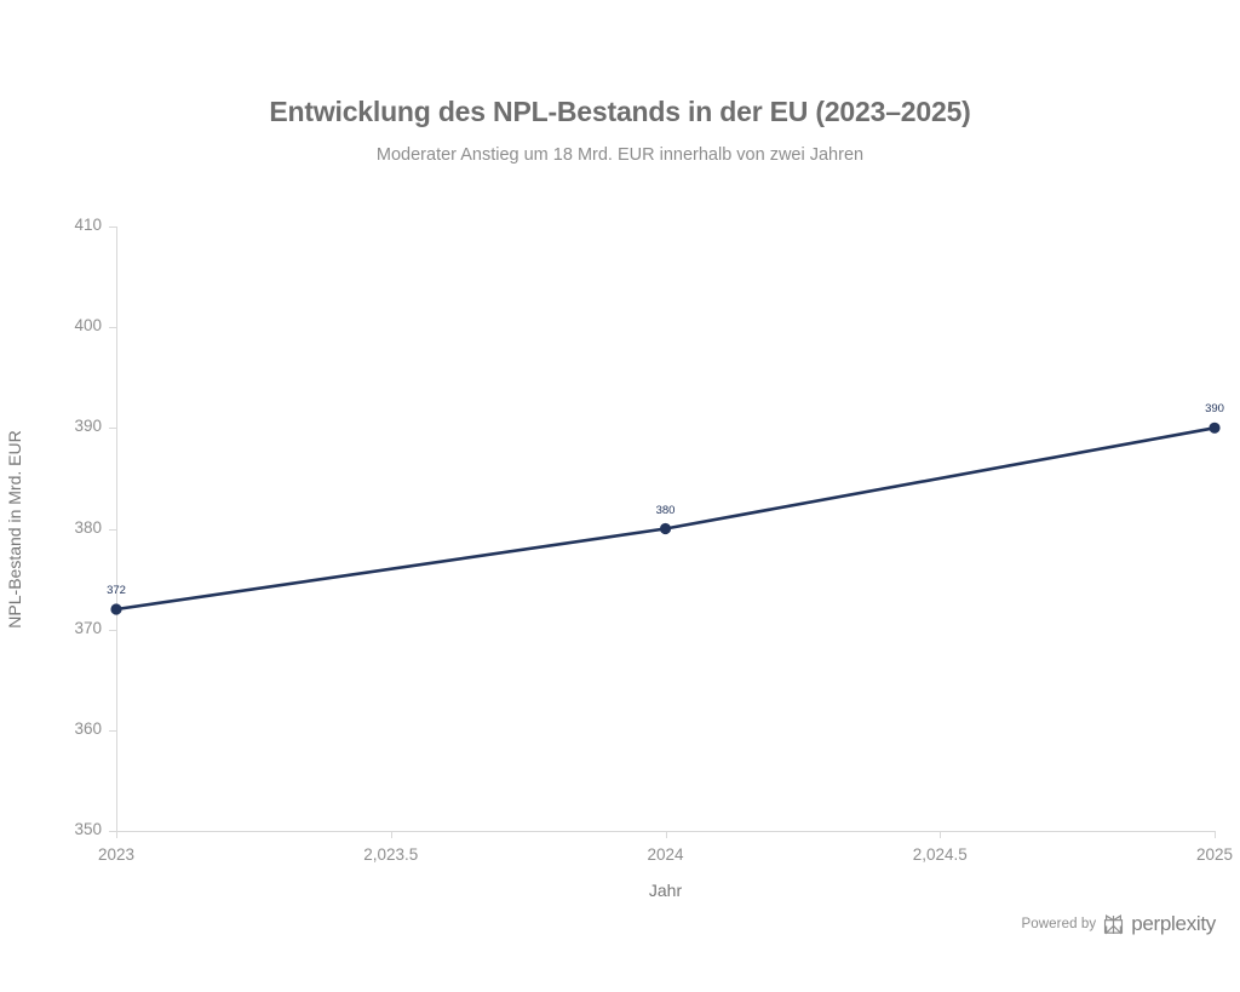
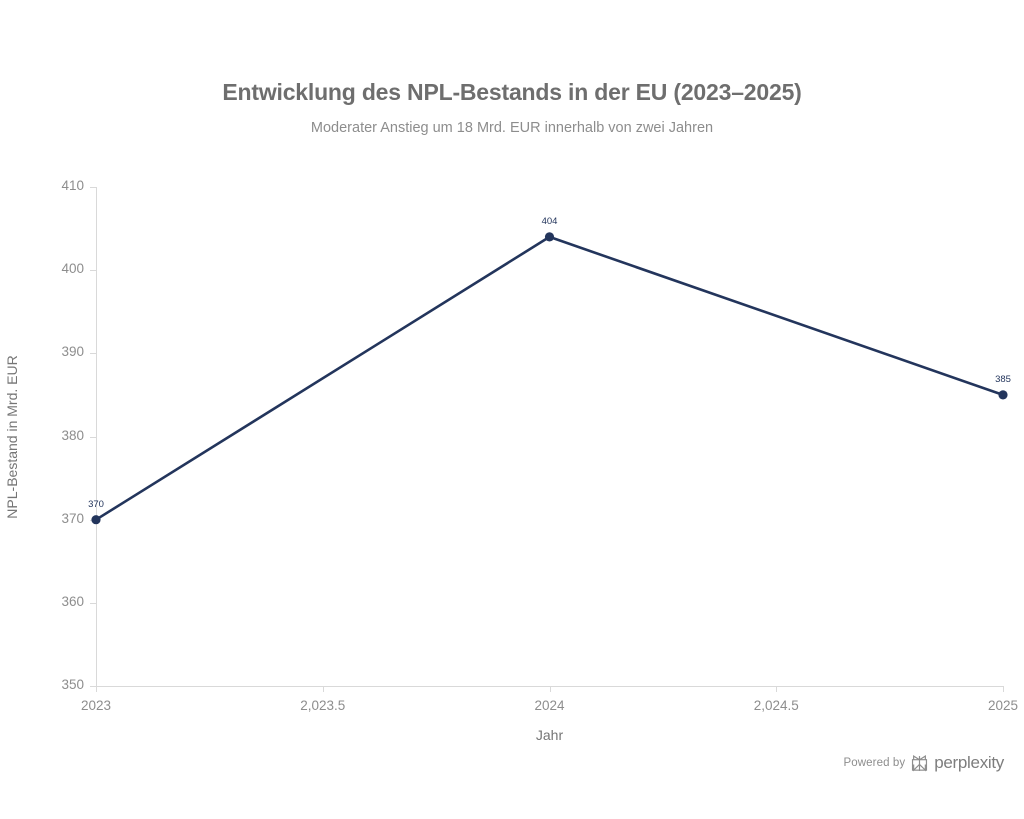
2023: 372 -> 370
2024: 380 -> 404
2025: 390 -> 385
